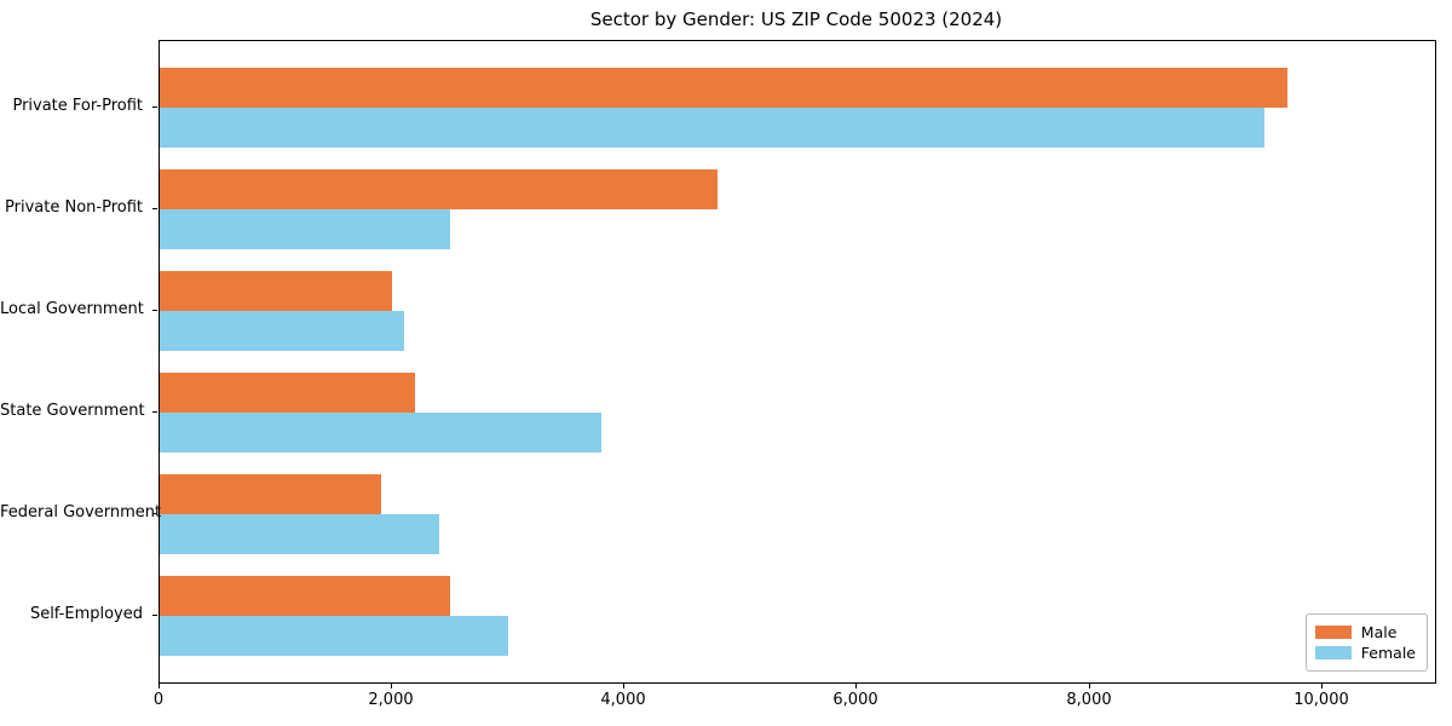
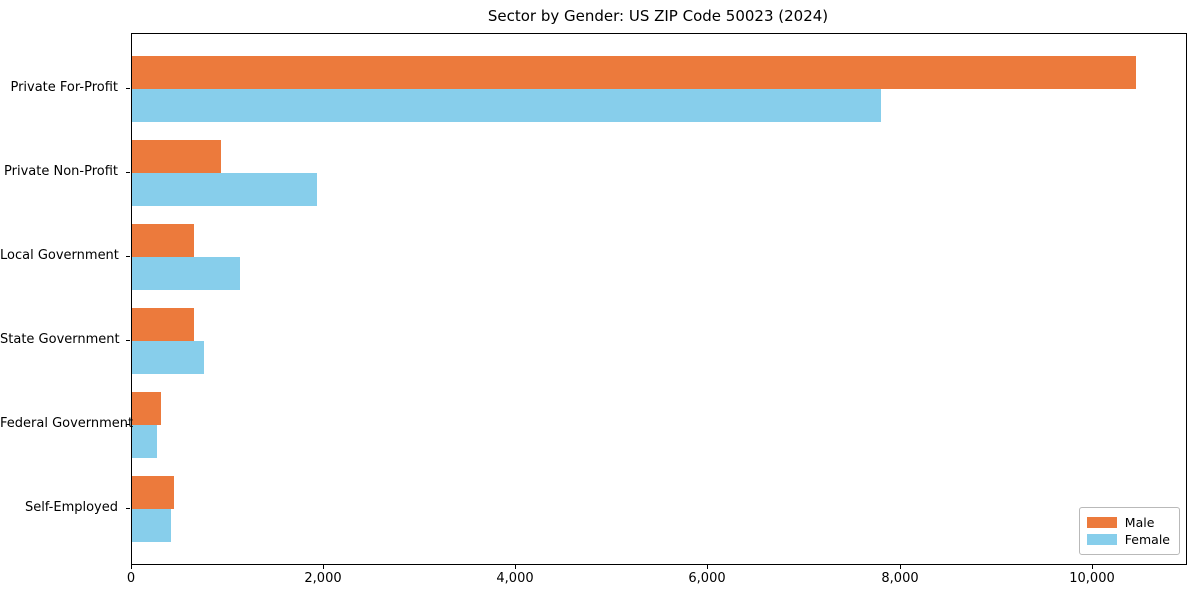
Male/Private For-Profit: 9700 -> 10400
Female/Private For-Profit: 9500 -> 7800
Male/Private Non-Profit: 4800 -> 900
Female/Private Non-Profit: 2500 -> 1900
Male/Local Government: 2000 -> 600
Female/Local Government: 2100 -> 1100
Male/State Government: 2200 -> 600
Female/State Government: 3800 -> 800
Male/Federal Government: 1900 -> 300
Female/Federal Government: 2400 -> 300
Male/Self-Employed: 2500 -> 400
Female/Self-Employed: 3000 -> 400
